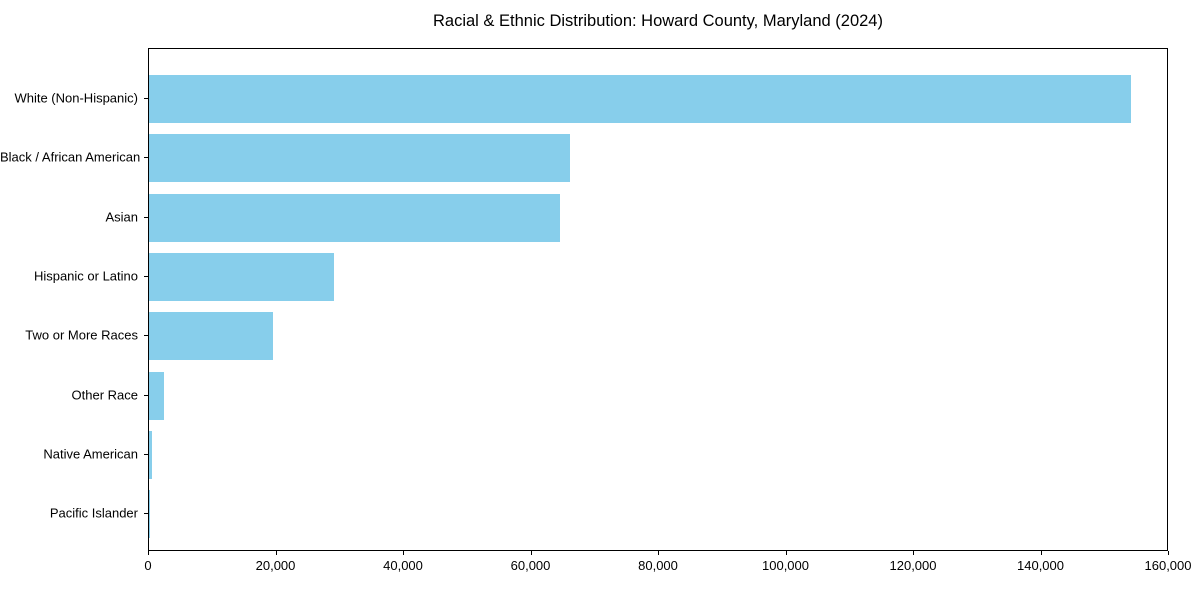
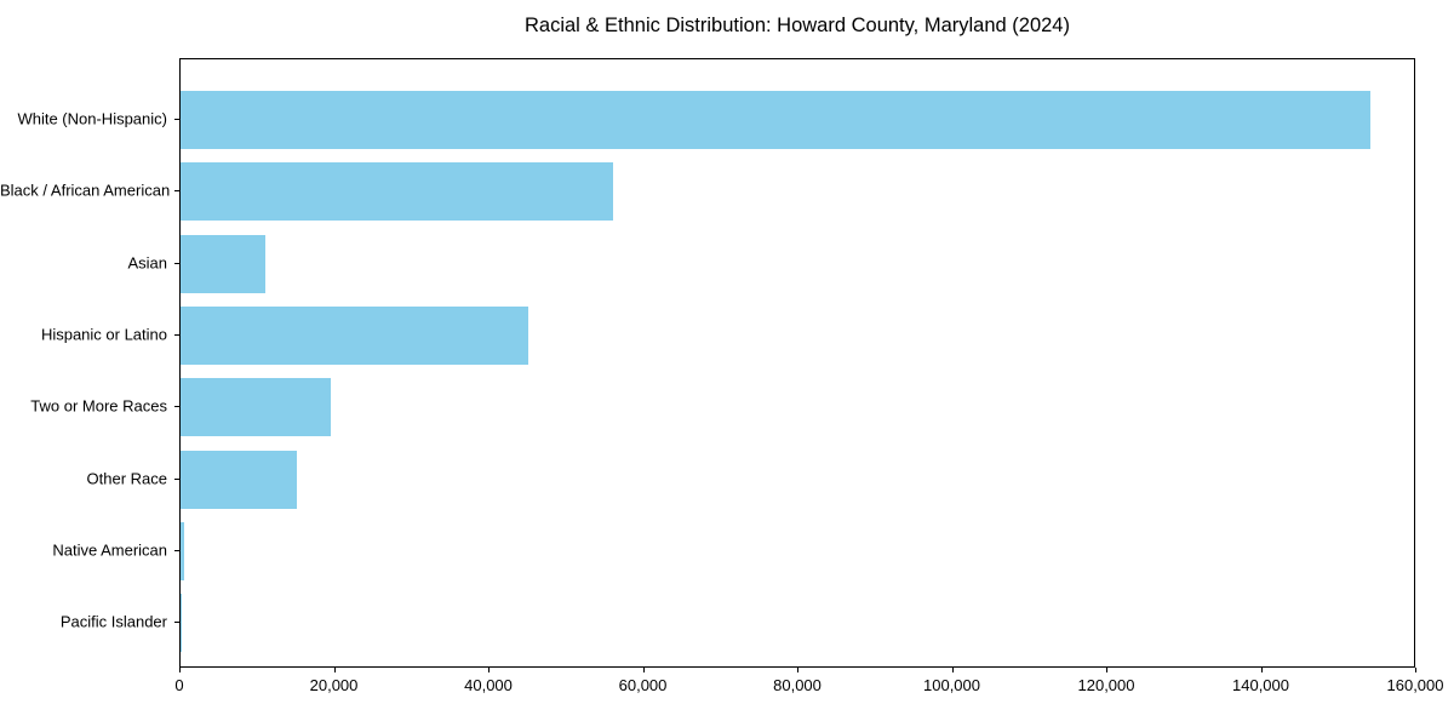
Black / African American: 66000 -> 56000
Asian: 64000 -> 11000
Hispanic or Latino: 29000 -> 45000
Other Race: 2000 -> 15000
